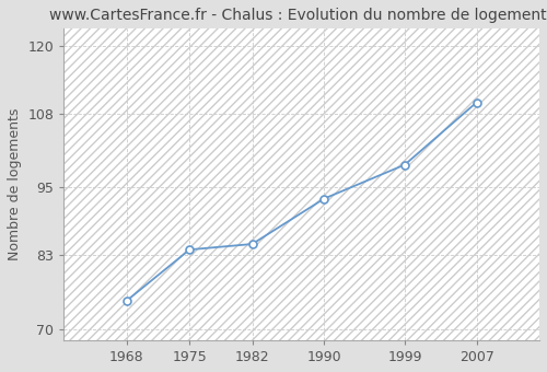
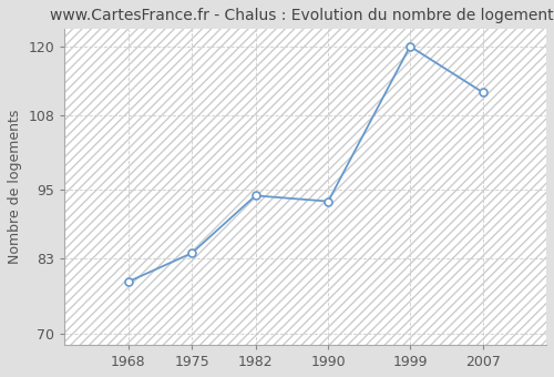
1968: 75 -> 79
1982: 85 -> 94
1999: 99 -> 120
2007: 110 -> 112
